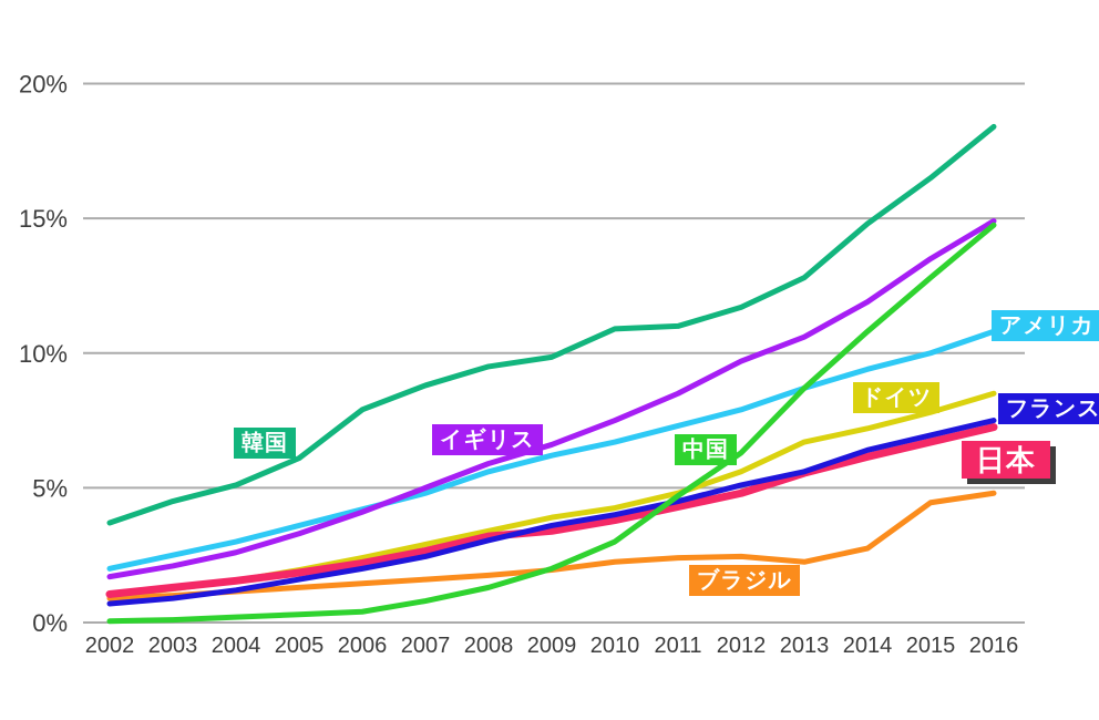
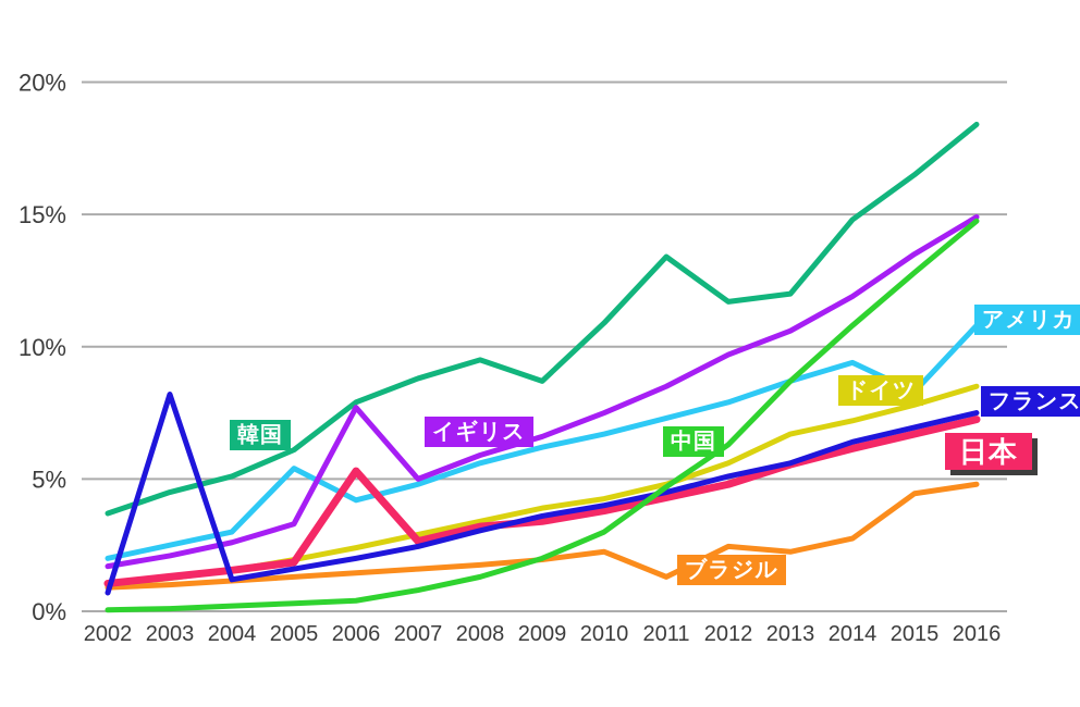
フランス/2003: 0.9% -> 8.2%
アメリカ/2005: 3.6% -> 5.4%
イギリス/2006: 4.1% -> 7.7%
日本/2006: 2.2% -> 5.3%
韓国/2009: 9.8% -> 8.7%
韓国/2011: 11.0% -> 13.4%
ブラジル/2011: 2.4% -> 1.3%
韓国/2013: 12.8% -> 12.0%
アメリカ/2015: 10.0% -> 8.3%
